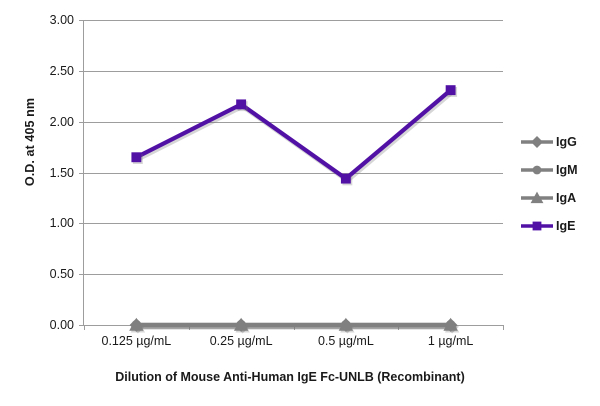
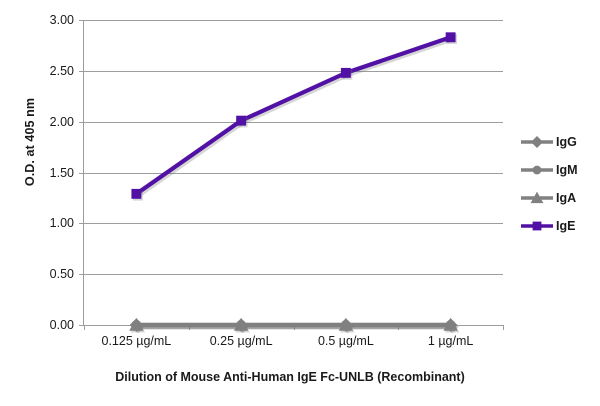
IgE/0.125 µg/mL: 1.65 -> 1.29
IgE/0.25 µg/mL: 2.17 -> 2.01
IgE/0.5 µg/mL: 1.44 -> 2.48
IgE/1 µg/mL: 2.31 -> 2.83
